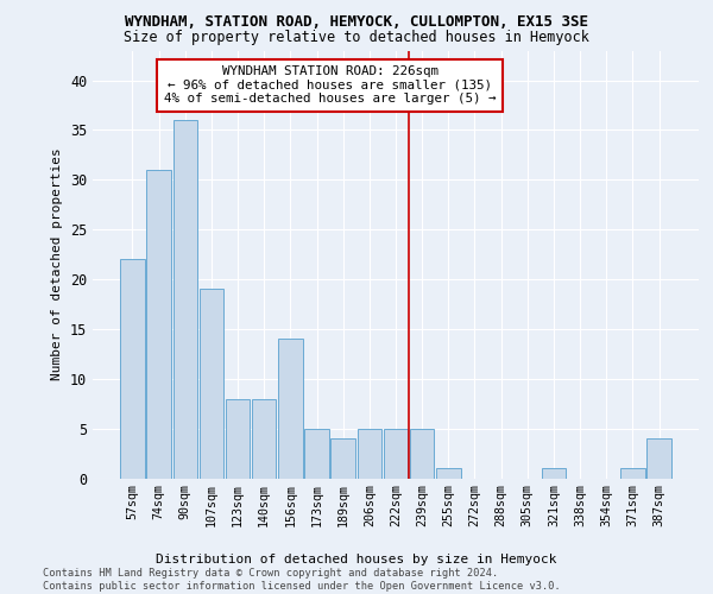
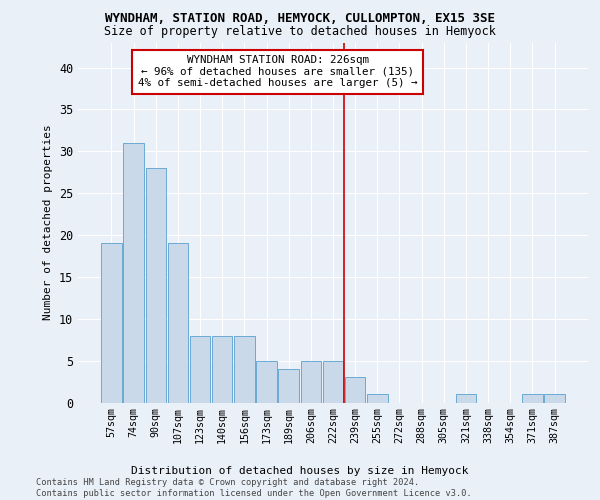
57sqm: 22 -> 19
90sqm: 36 -> 28
156sqm: 14 -> 8
239sqm: 5 -> 3
387sqm: 4 -> 1
